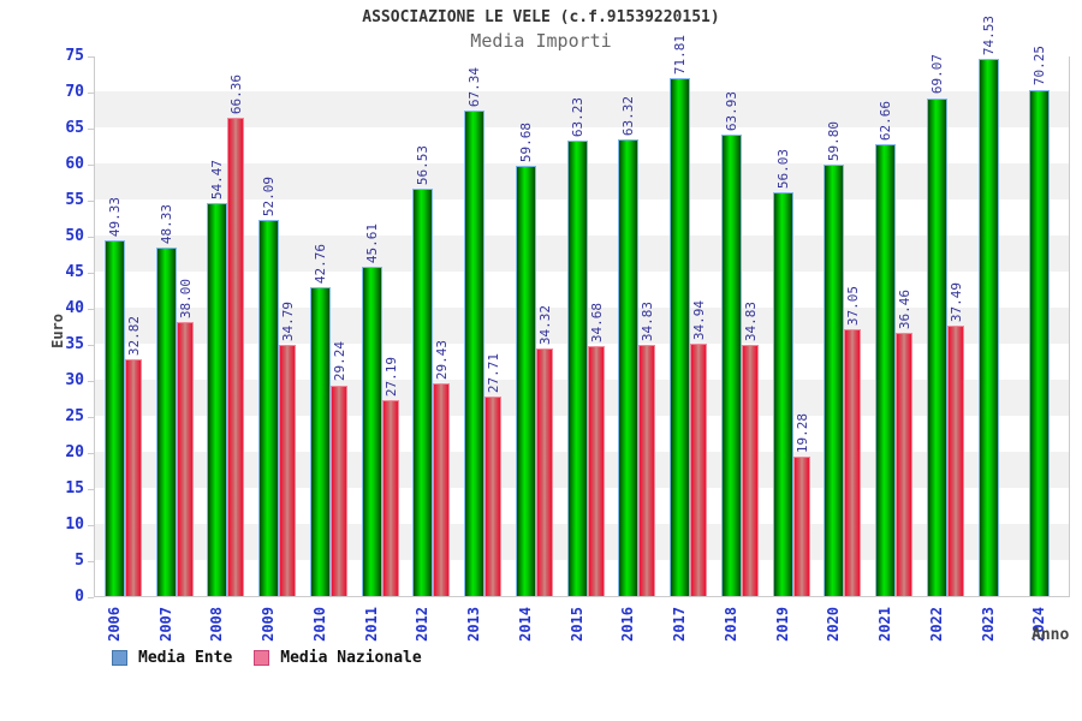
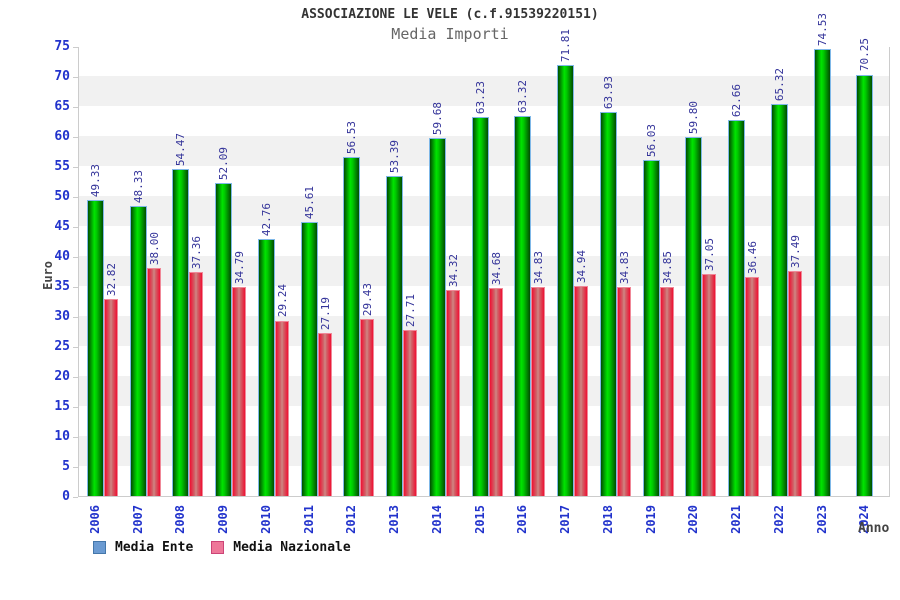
Media Nazionale/2008: 66.36 -> 37.36
Media Ente/2013: 67.34 -> 53.39
Media Nazionale/2019: 19.28 -> 34.85
Media Ente/2022: 69.07 -> 65.32
